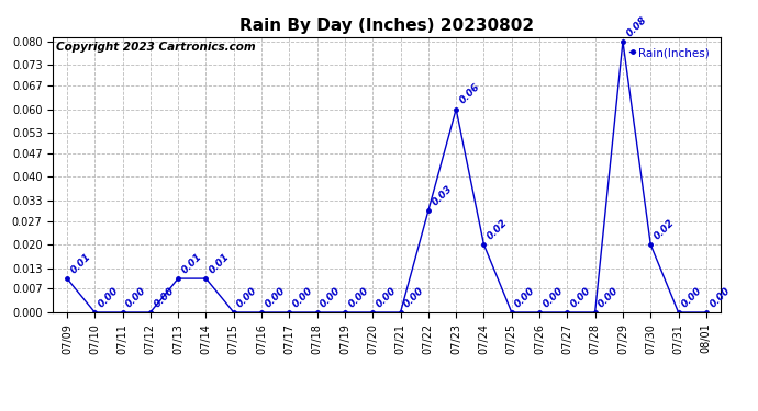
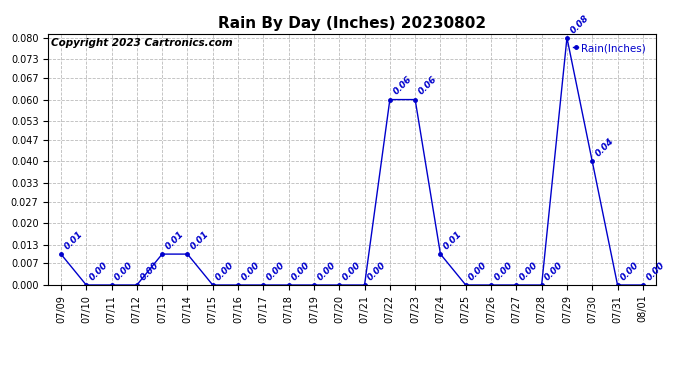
07/22: 0.03 -> 0.06
07/24: 0.02 -> 0.01
07/30: 0.02 -> 0.04
